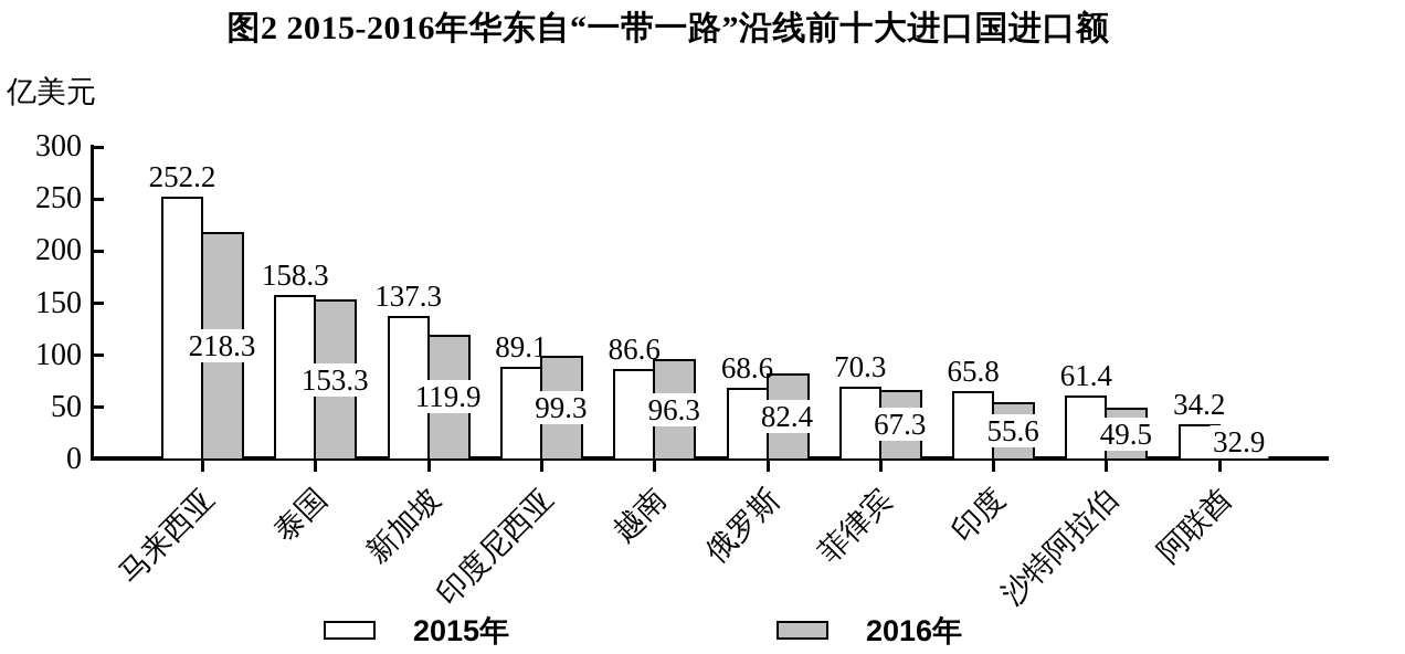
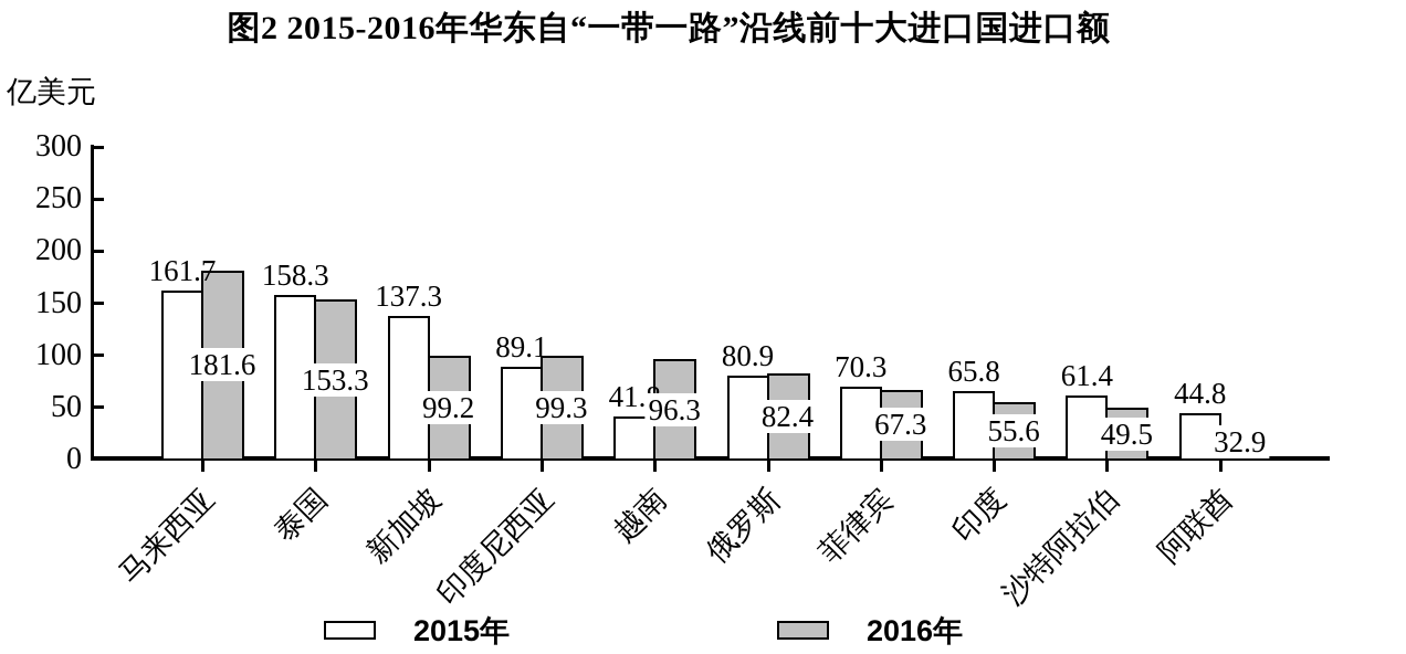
2015年/马来西亚: 252.2 -> 161.7
2016年/马来西亚: 218.3 -> 181.6
2016年/新加坡: 119.9 -> 99.2
2015年/越南: 86.6 -> 41.8
2015年/俄罗斯: 68.6 -> 80.9
2015年/阿联酋: 34.2 -> 44.8
